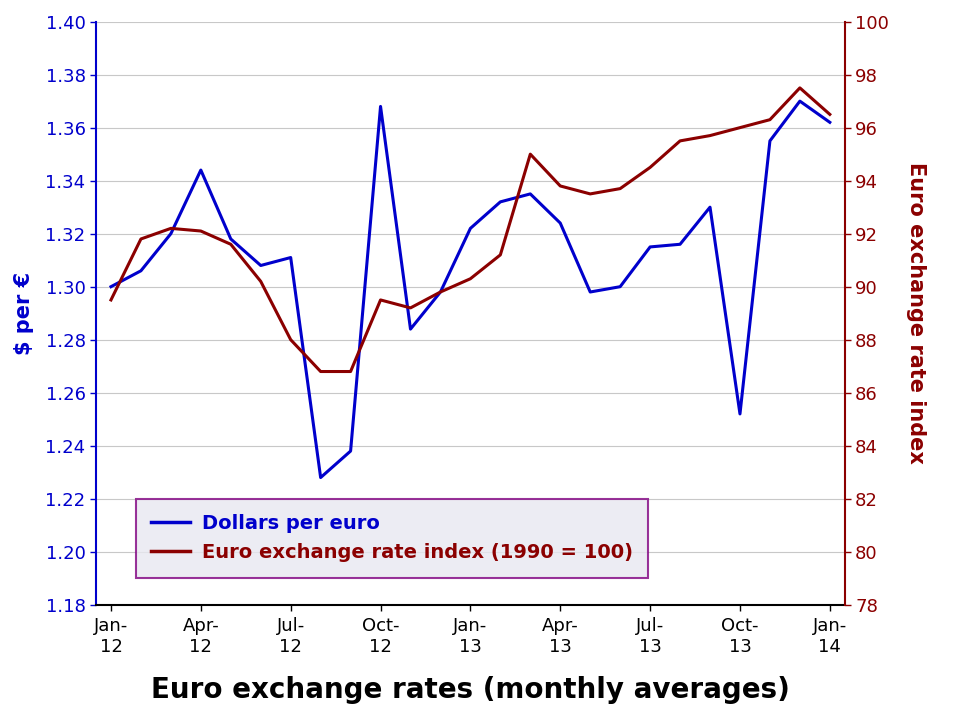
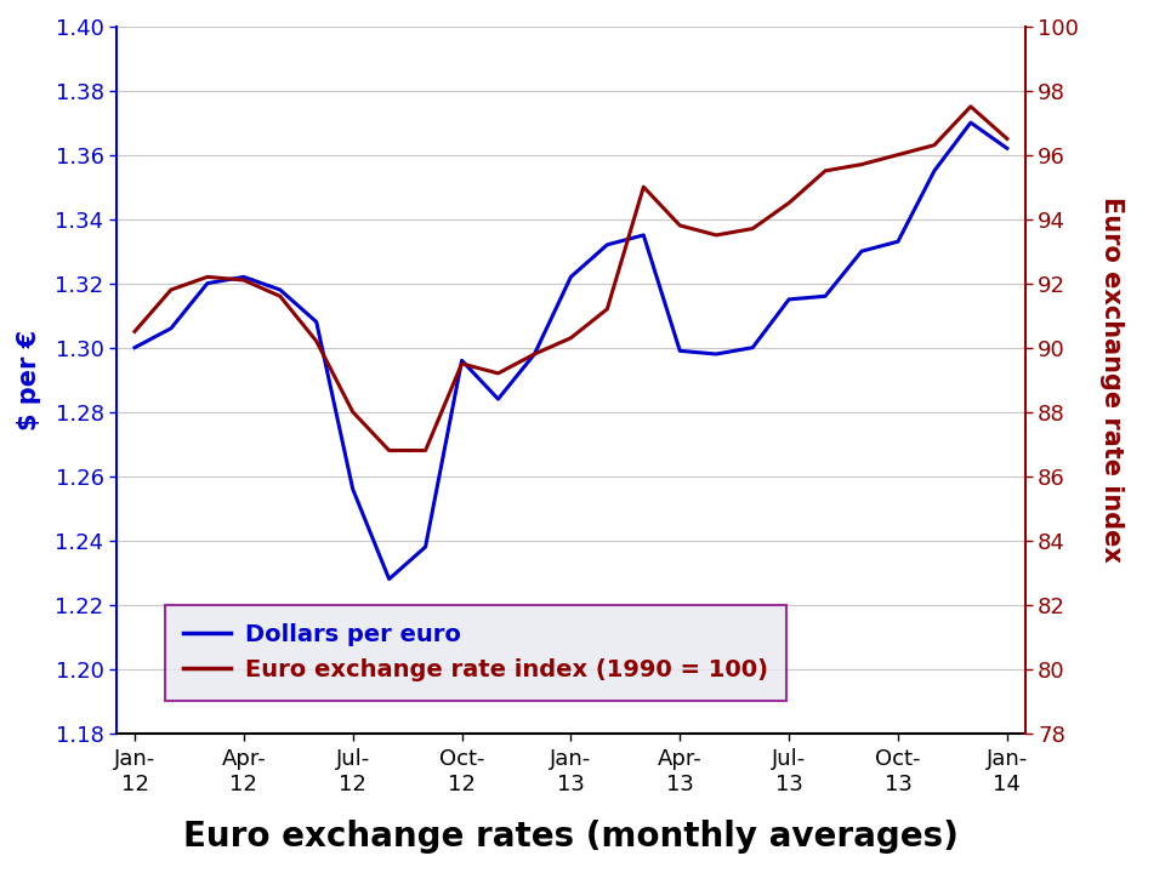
Euro exchange rate index (1990 = 100)/Jan- 12: 89.5 -> 90.5
Dollars per euro/Apr- 12: 1.344 -> 1.322
Dollars per euro/Jul- 12: 1.311 -> 1.256
Dollars per euro/Oct- 12: 1.368 -> 1.296
Dollars per euro/Apr- 13: 1.324 -> 1.299
Dollars per euro/Oct- 13: 1.252 -> 1.333
